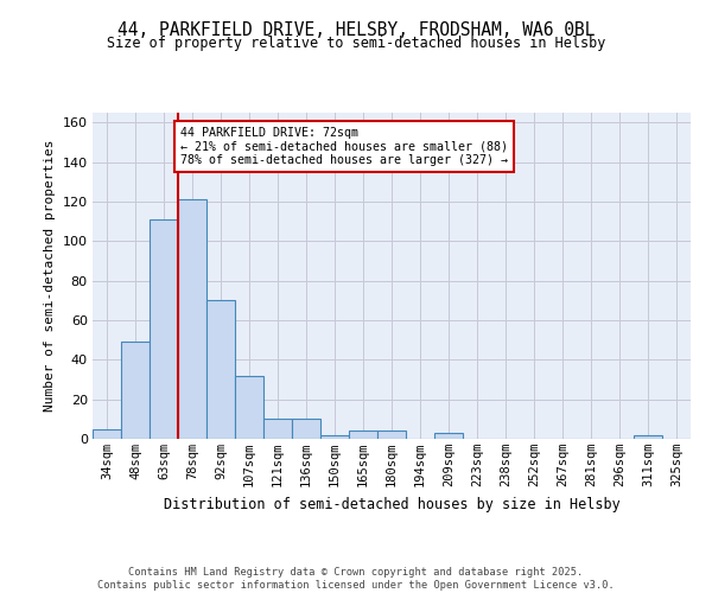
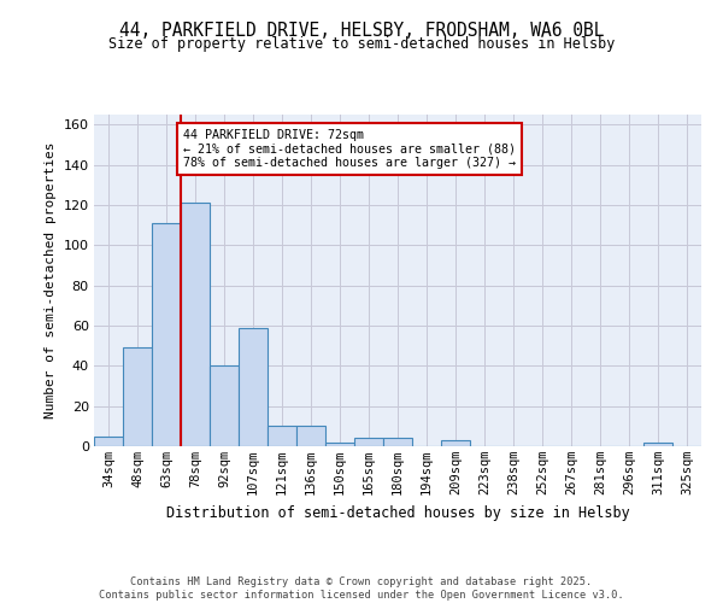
92sqm: 70 -> 40
107sqm: 32 -> 59
